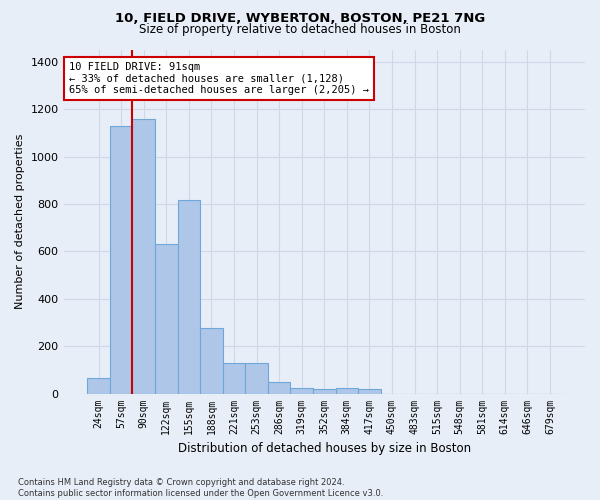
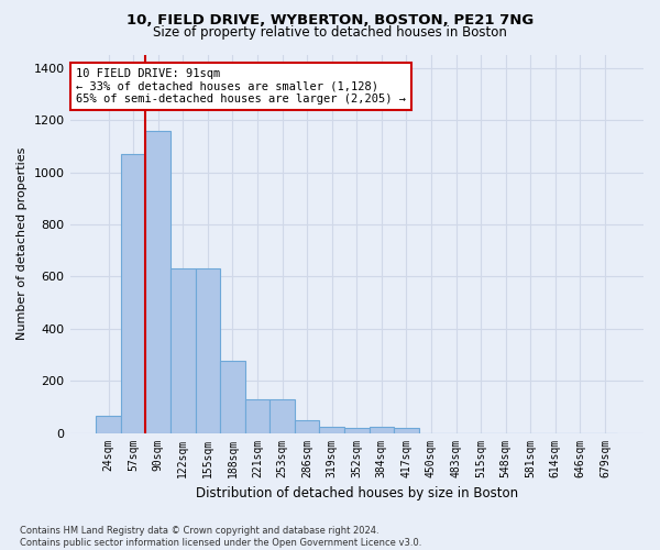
57sqm: 1130 -> 1070
155sqm: 815 -> 630
